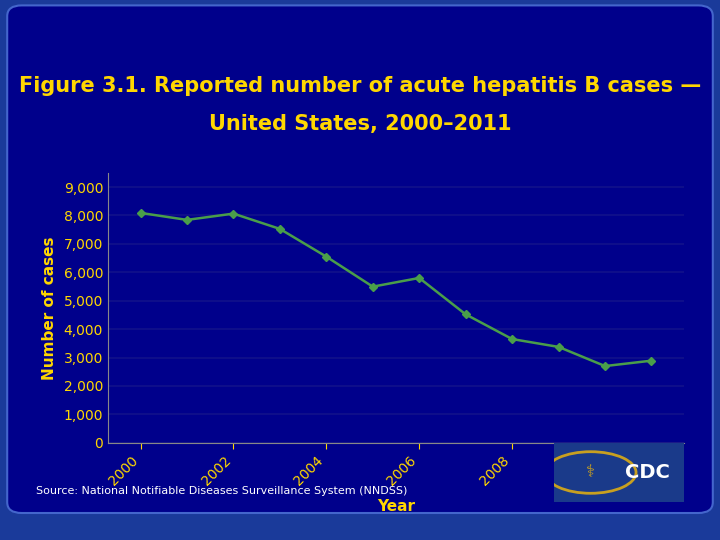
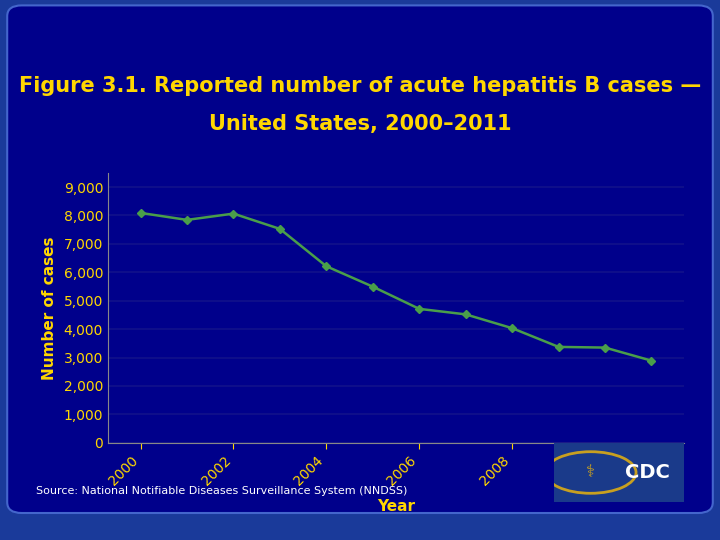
2004: 6,550 -> 6,210
2006: 5,800 -> 4,710
2008: 3,650 -> 4,030
2010: 2,700 -> 3,350
